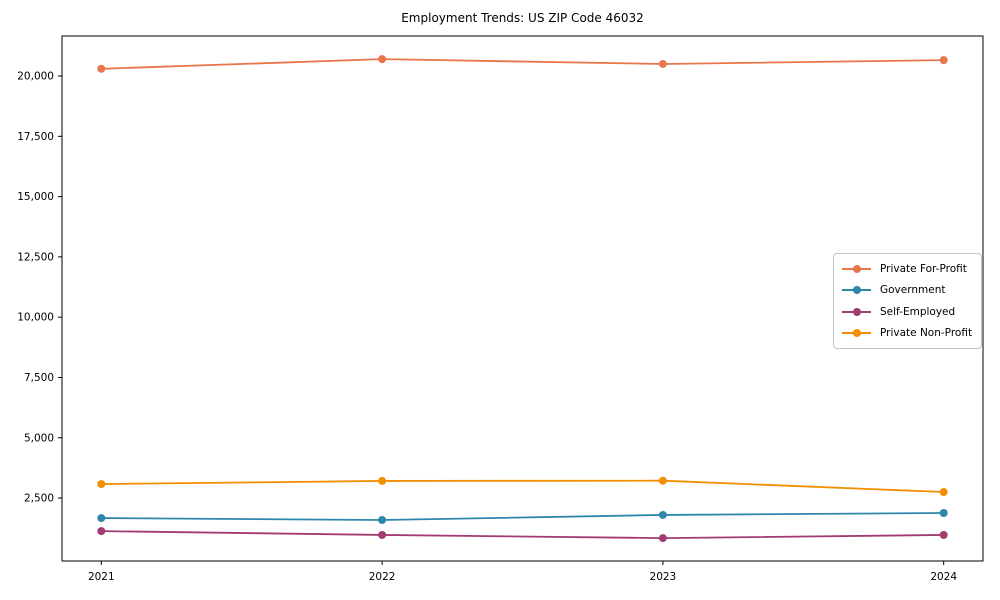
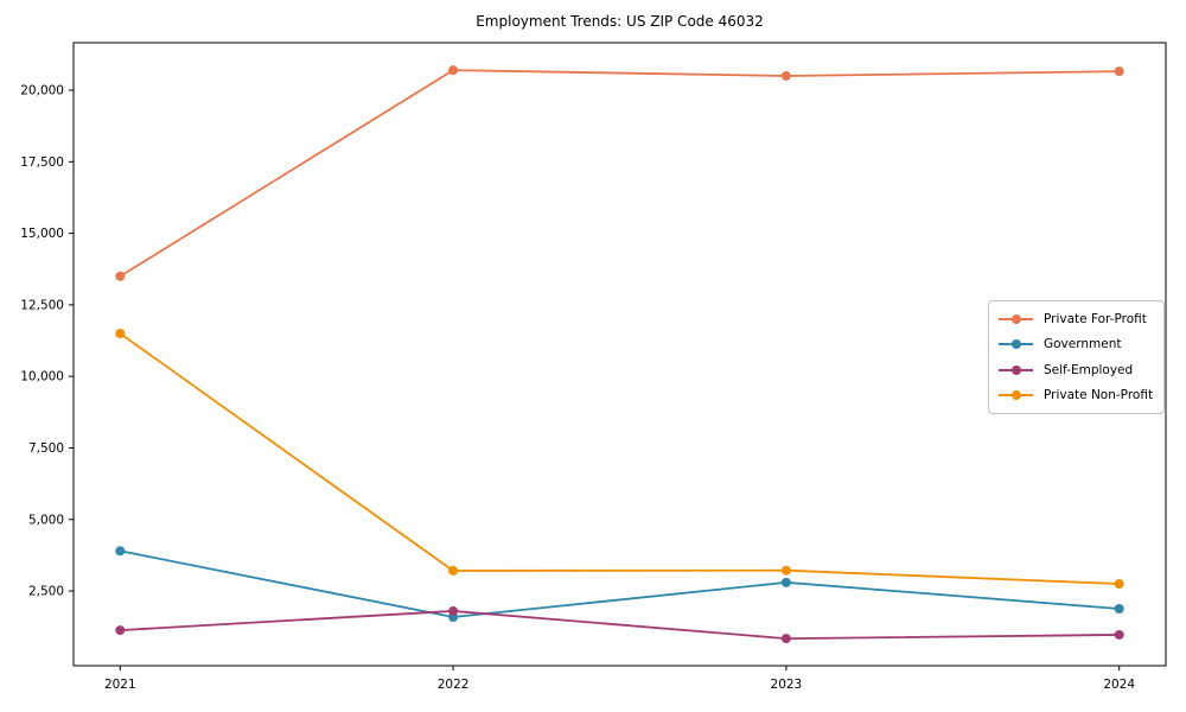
Private For-Profit/2021: 20300 -> 13500
Government/2021: 1700 -> 3900
Private Non-Profit/2021: 3100 -> 11500
Self-Employed/2022: 1000 -> 1800
Government/2023: 1800 -> 2800
